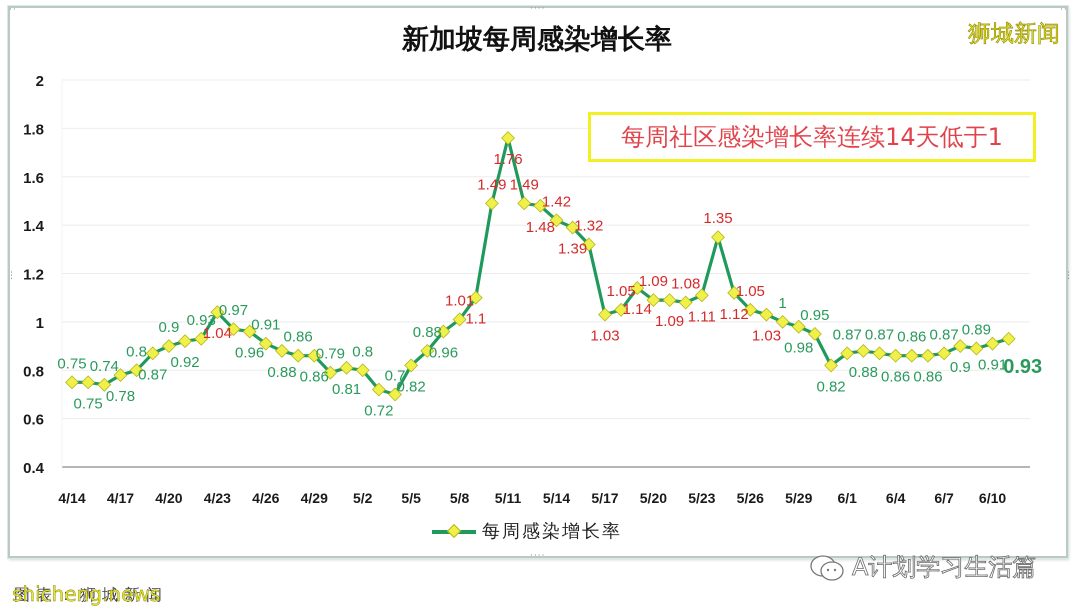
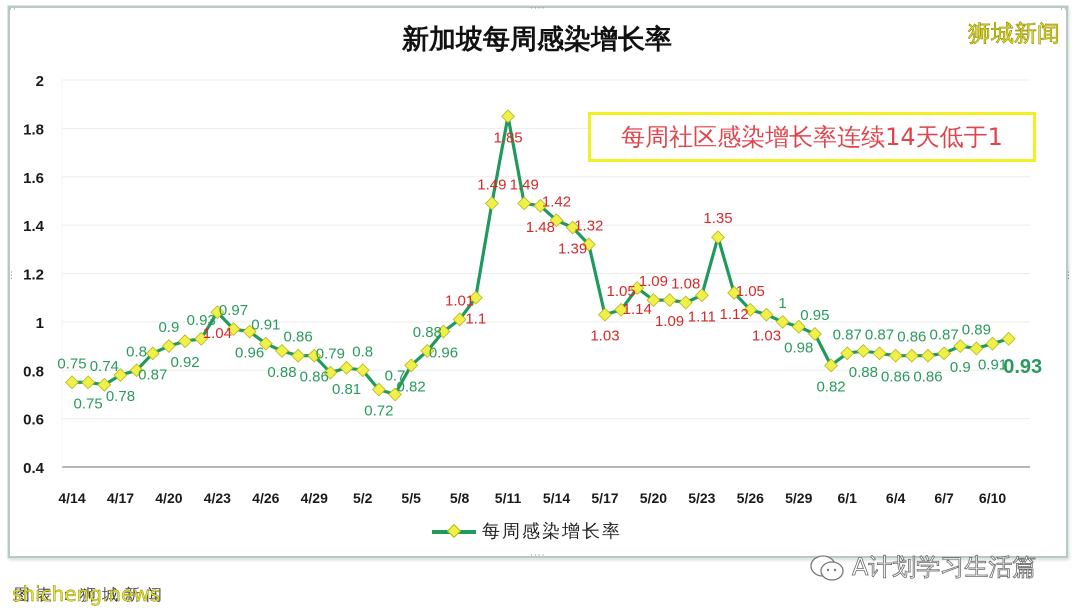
5/11: 1.76 -> 1.85
